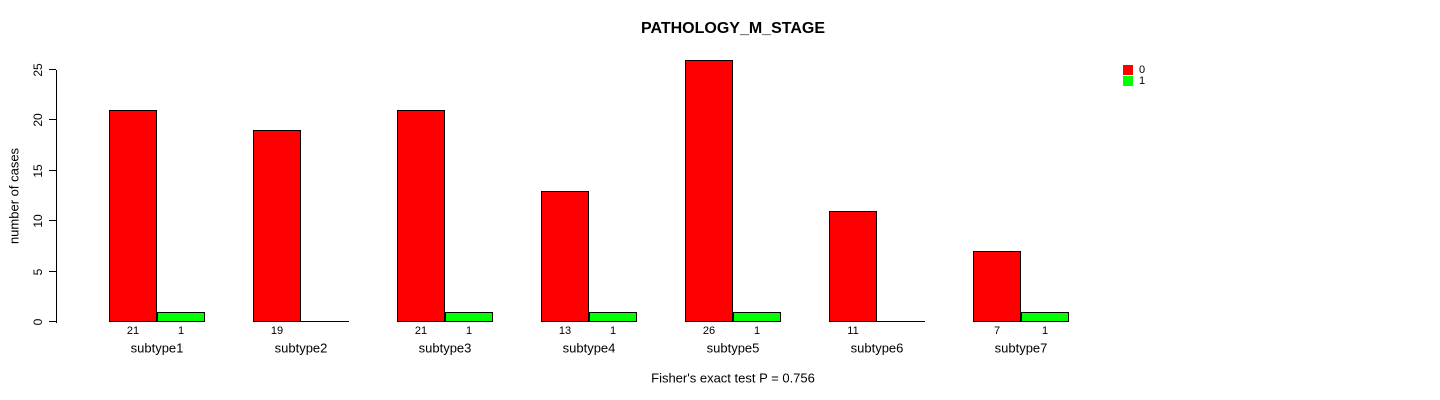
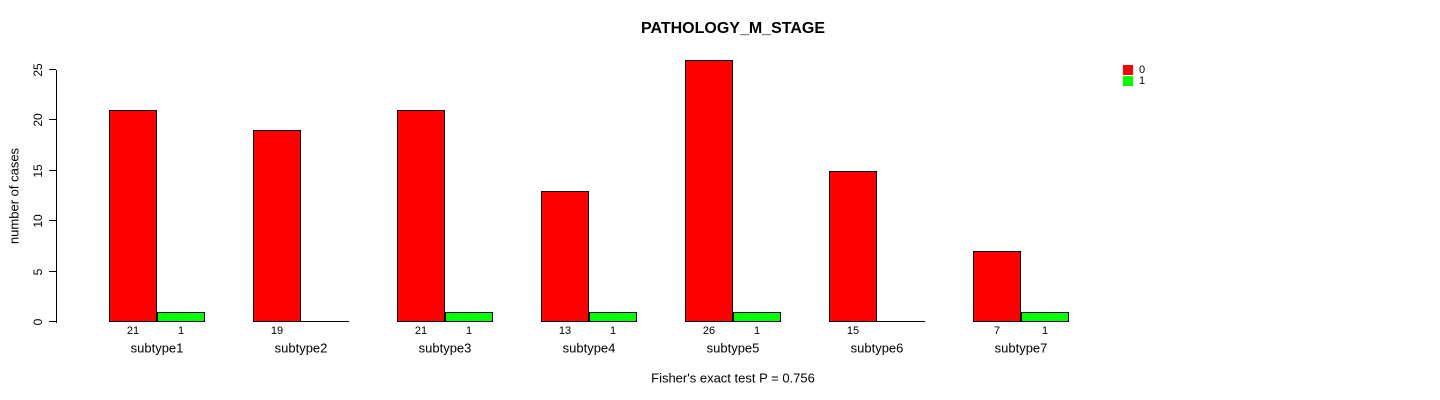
0/subtype6: 11 -> 15
